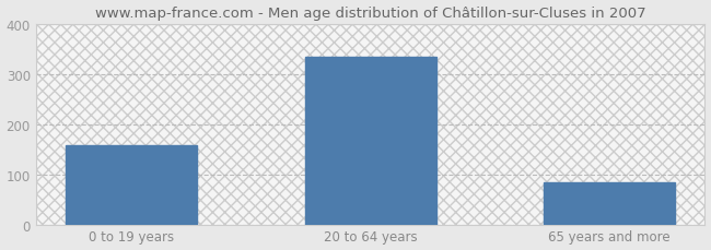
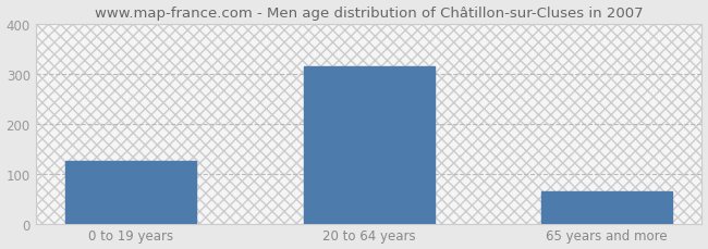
0 to 19 years: 157 -> 125
20 to 64 years: 333 -> 315
65 years and more: 83 -> 65
